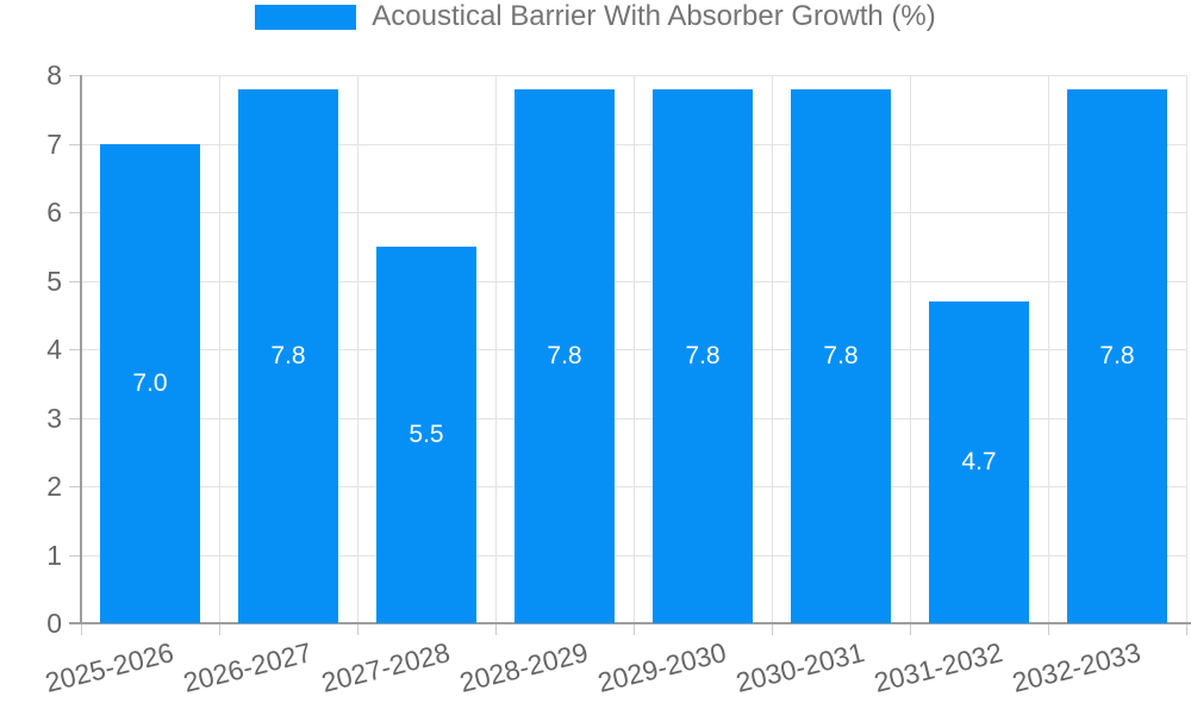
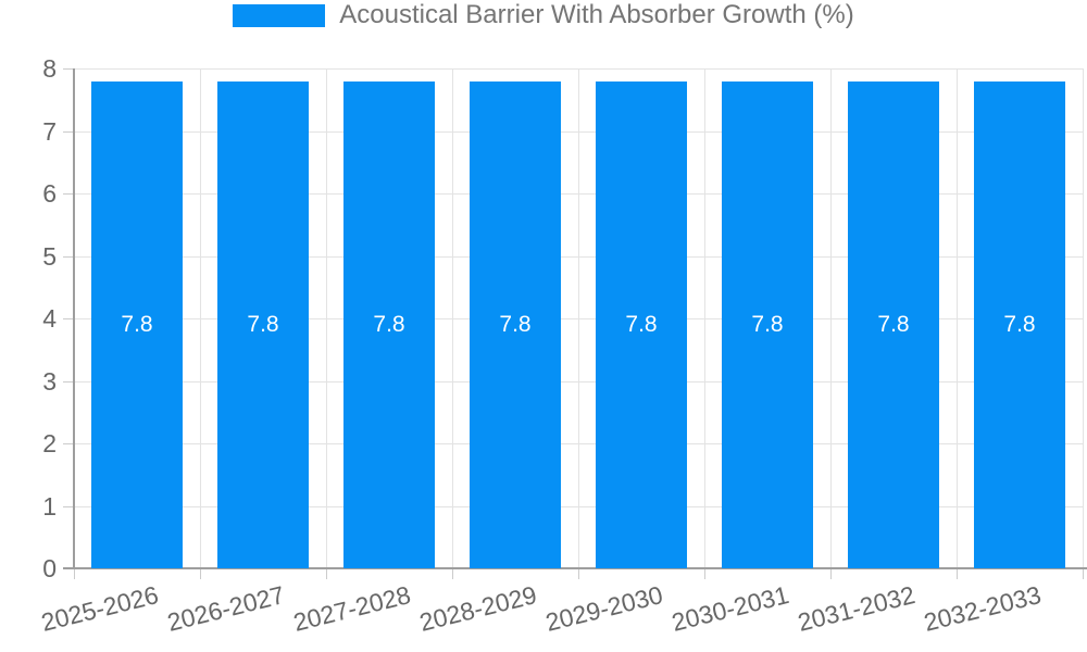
2025-2026: 7.0 -> 7.8
2027-2028: 5.5 -> 7.8
2031-2032: 4.7 -> 7.8
